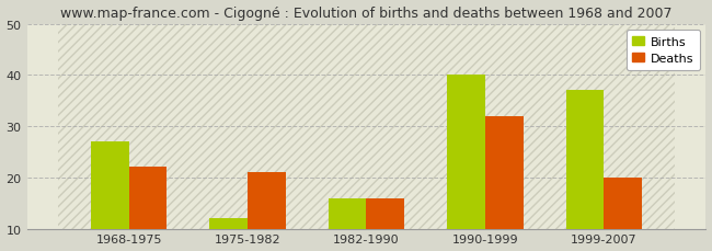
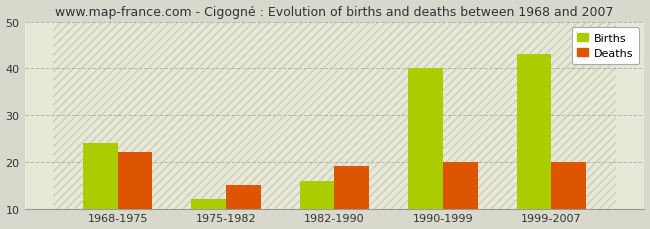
Births/1968-1975: 27 -> 24
Deaths/1975-1982: 21 -> 15
Deaths/1982-1990: 16 -> 19
Deaths/1990-1999: 32 -> 20
Births/1999-2007: 37 -> 43
